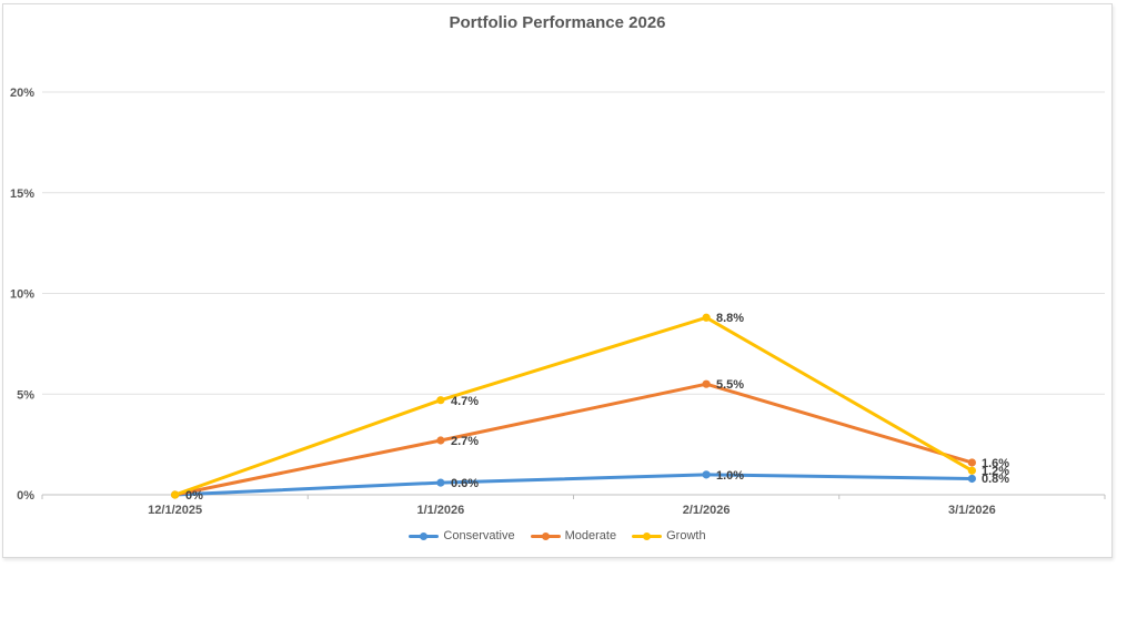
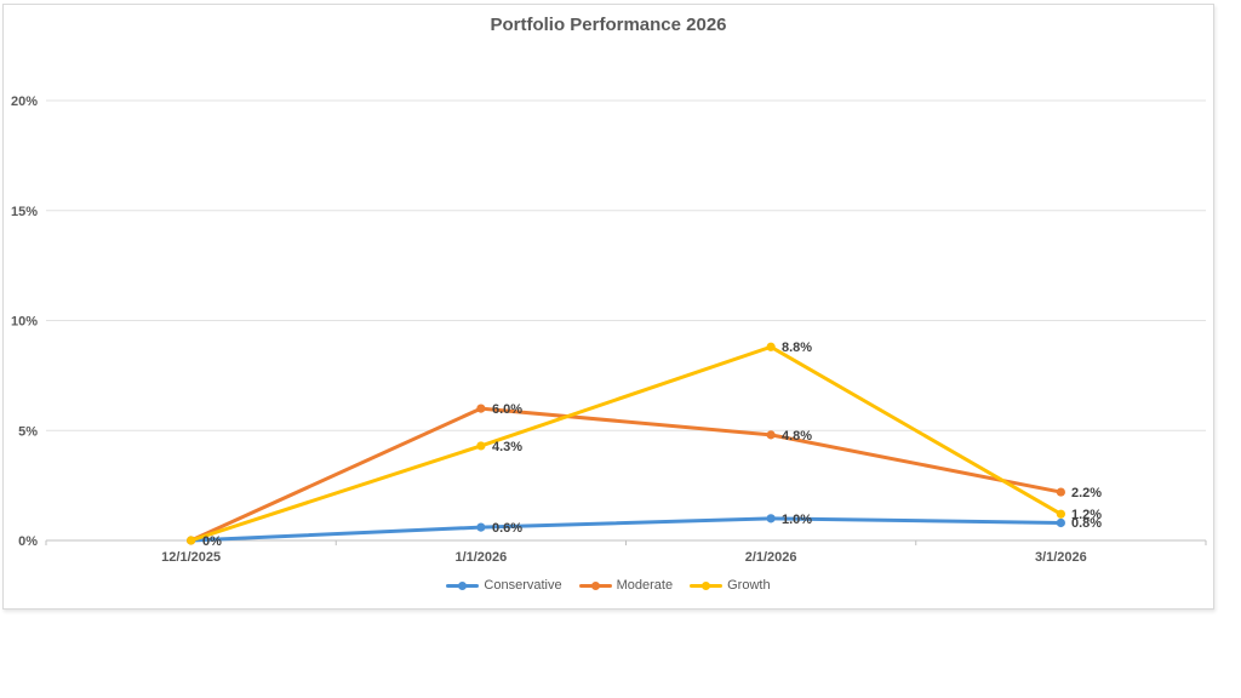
Moderate/1/1/2026: 2.7% -> 6.0%
Growth/1/1/2026: 4.7% -> 4.3%
Moderate/2/1/2026: 5.5% -> 4.8%
Moderate/3/1/2026: 1.6% -> 2.2%
